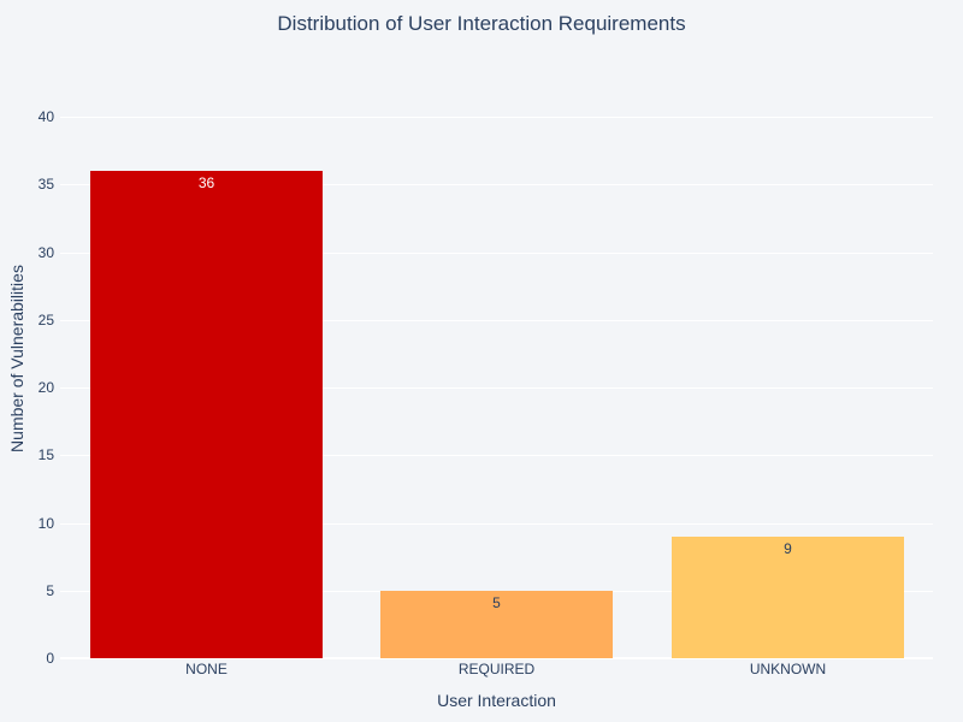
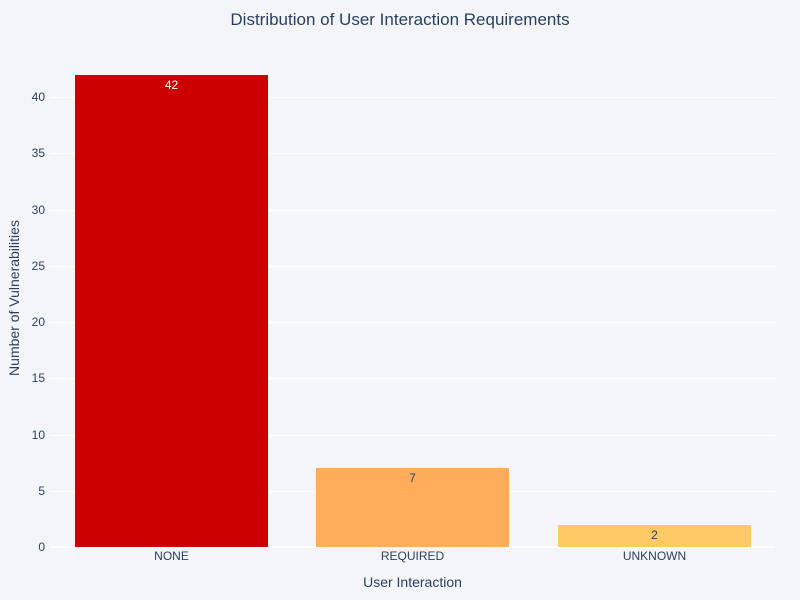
NONE: 36 -> 42
REQUIRED: 5 -> 7
UNKNOWN: 9 -> 2
